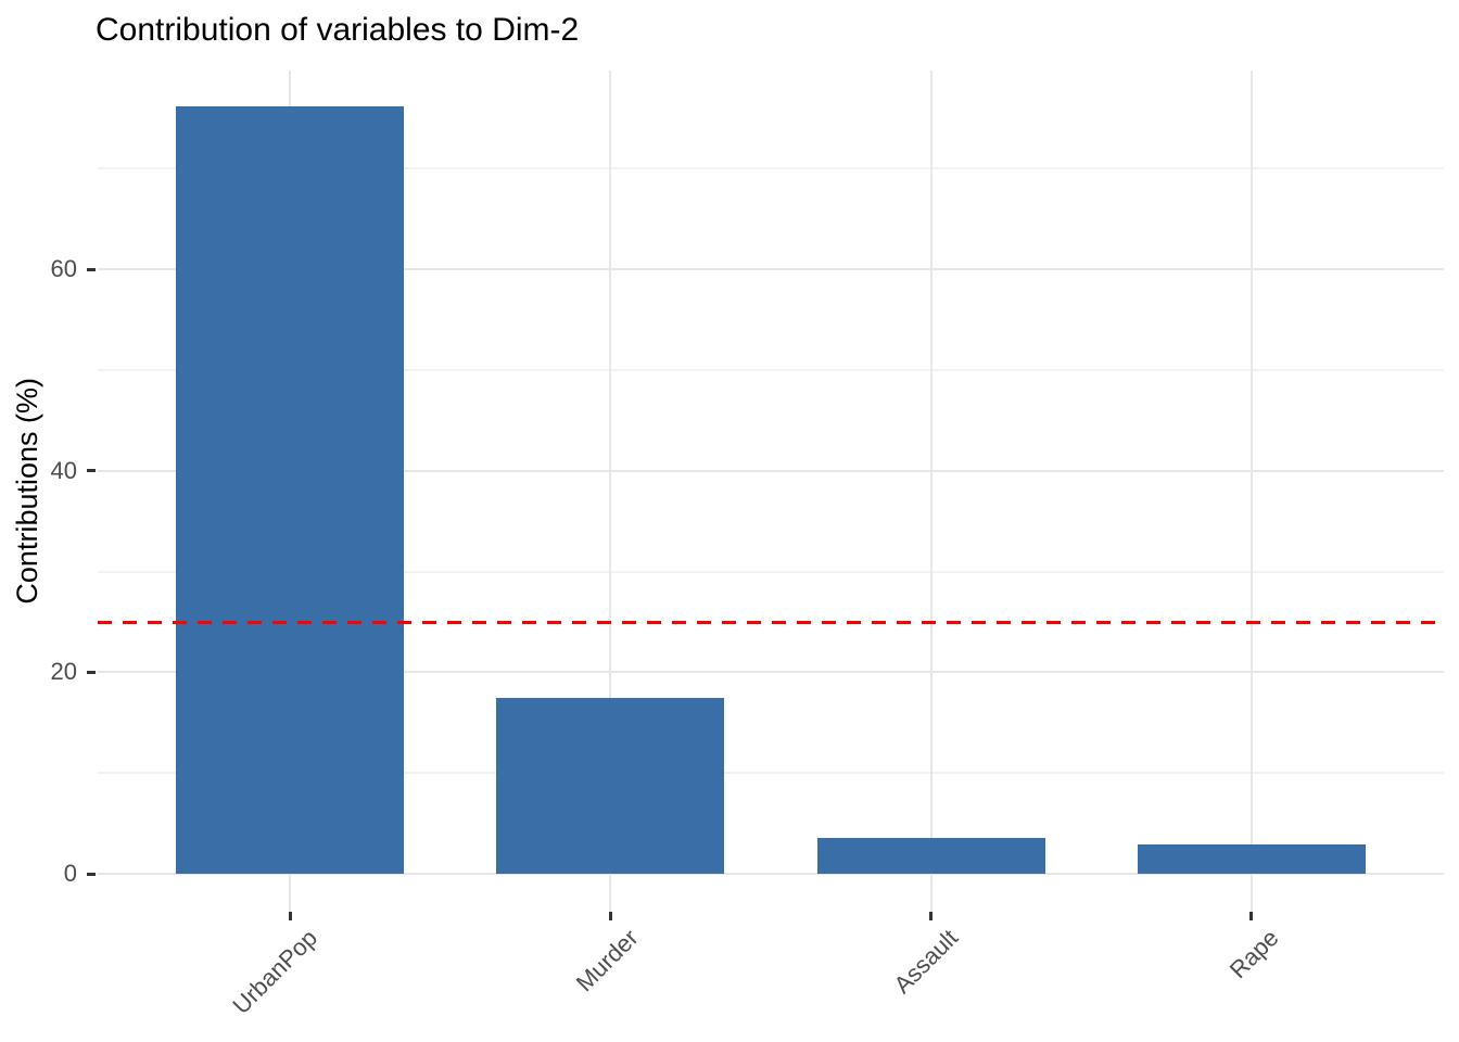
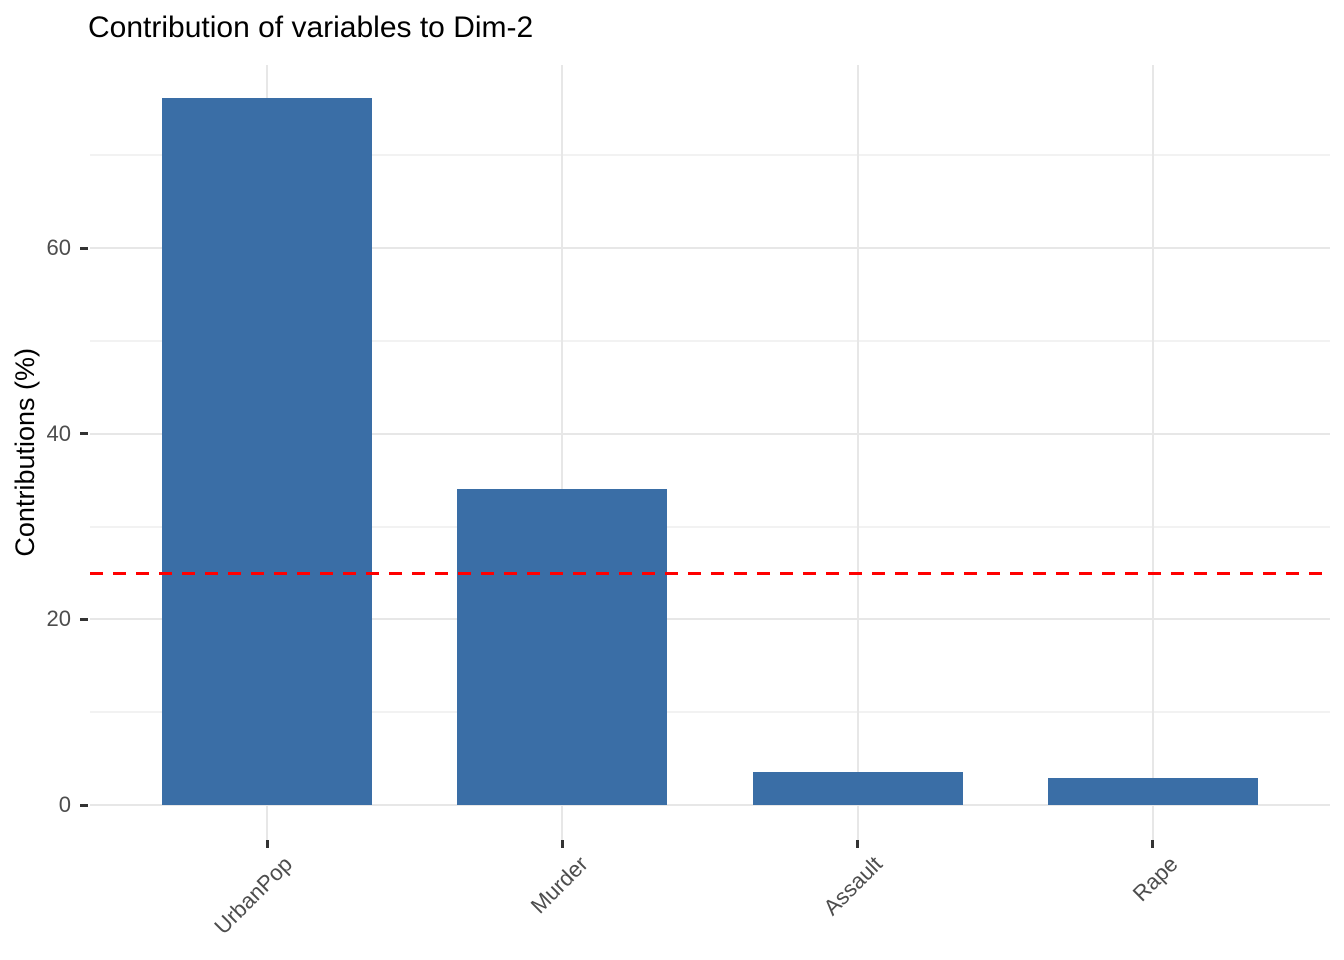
Murder: 18 -> 34
